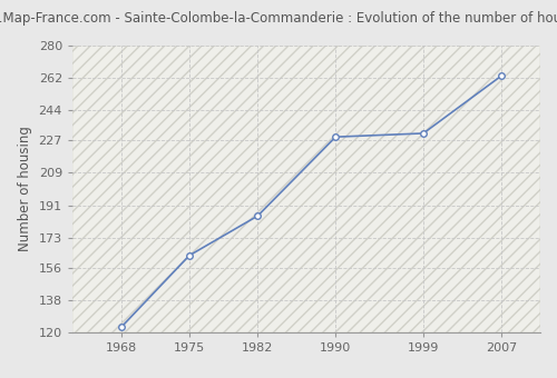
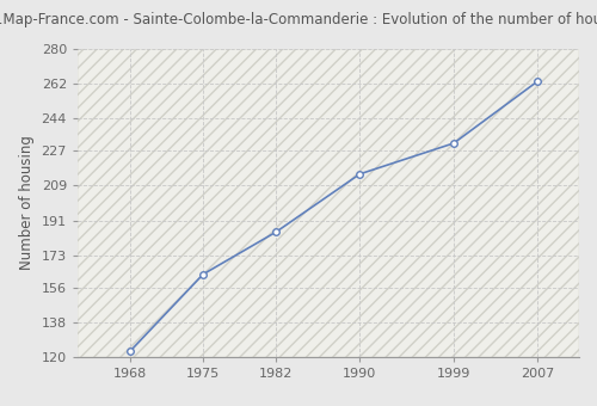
1990: 229 -> 215
